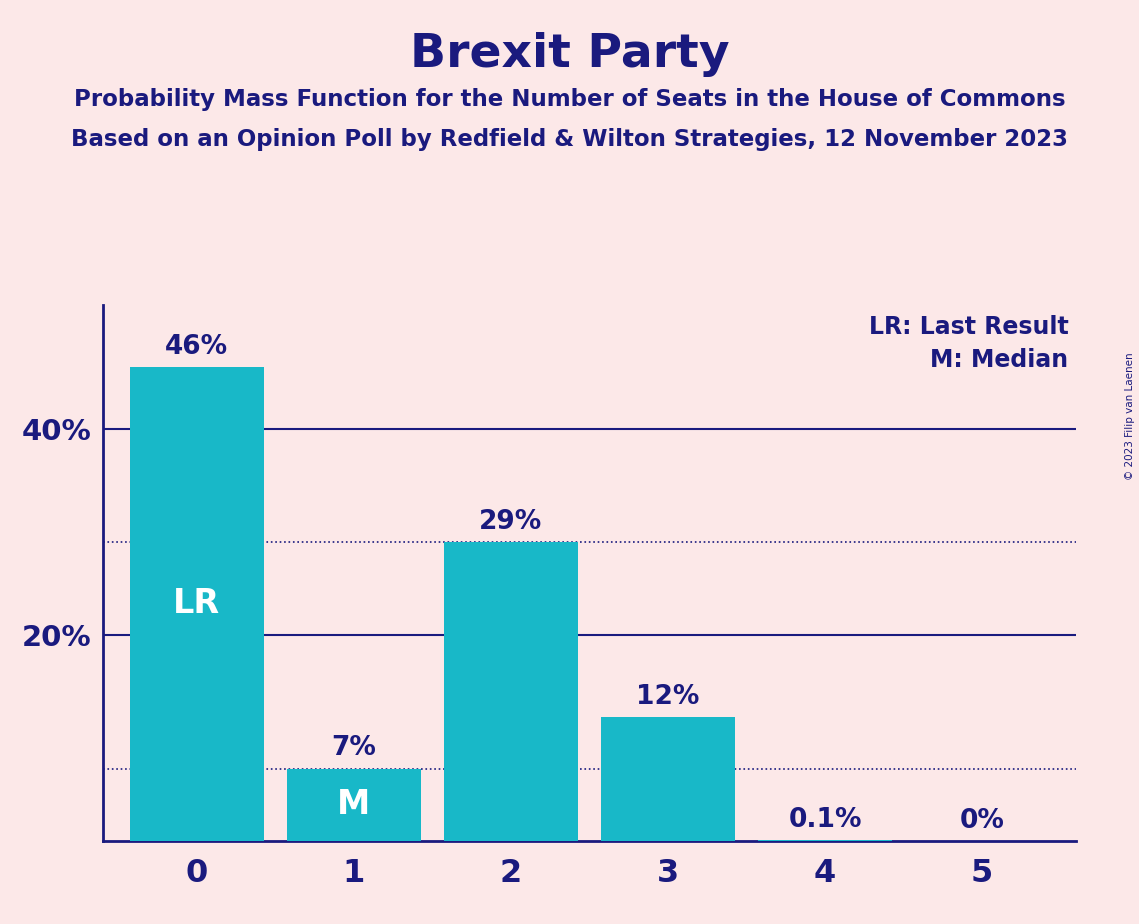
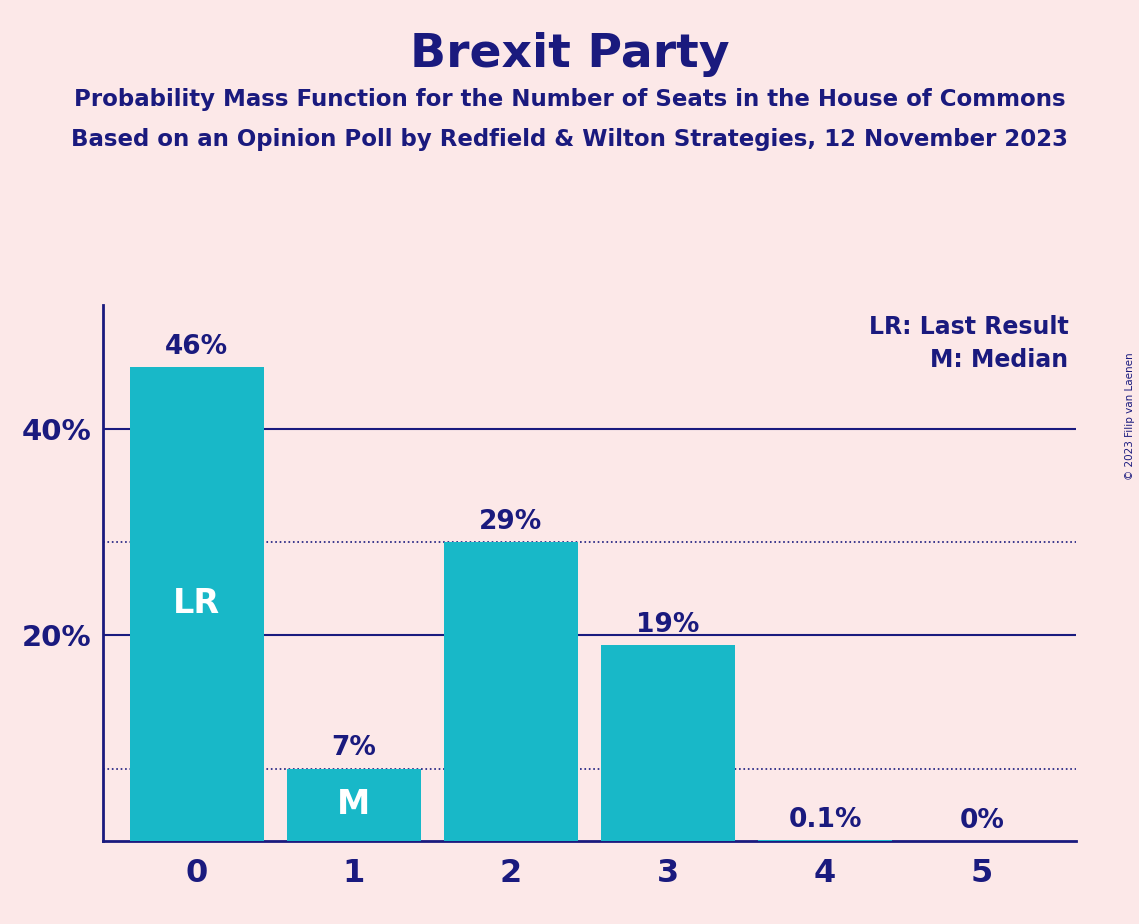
3: 12% -> 19%
